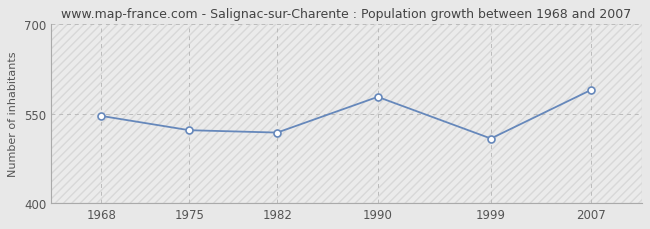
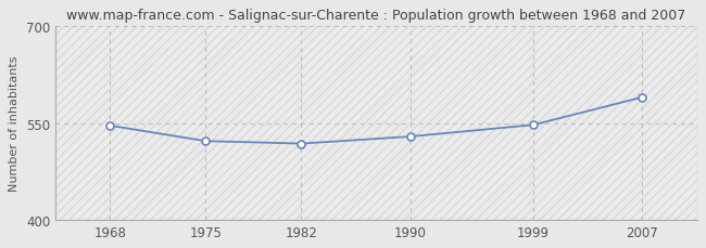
1990: 578 -> 529
1999: 508 -> 547
